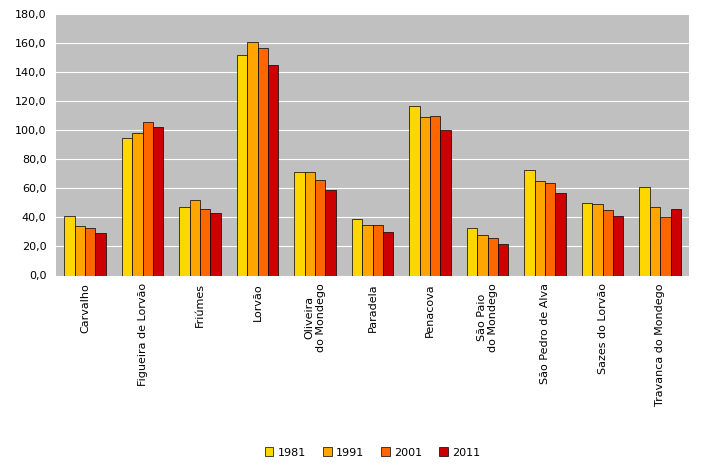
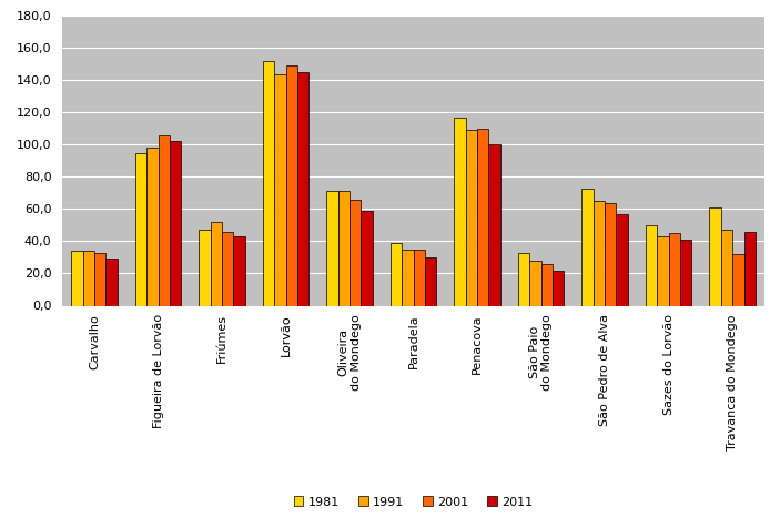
1981/Carvalho: 41 -> 34
1991/Lorvão: 161 -> 144
2001/Lorvão: 157 -> 149
1991/Sazes do Lorvão: 49 -> 43
2001/Travanca do Mondego: 40 -> 32
